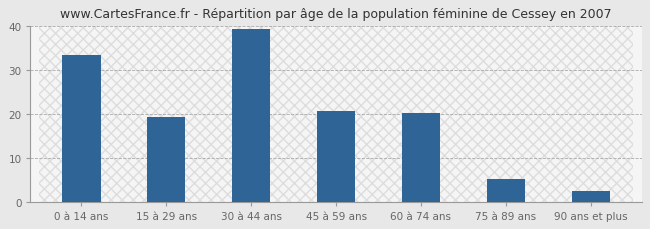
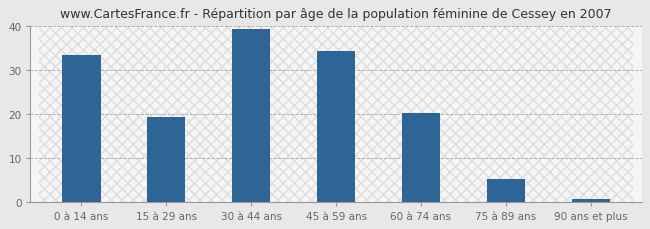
45 à 59 ans: 20.5 -> 34.3
90 ans et plus: 2.5 -> 0.5
